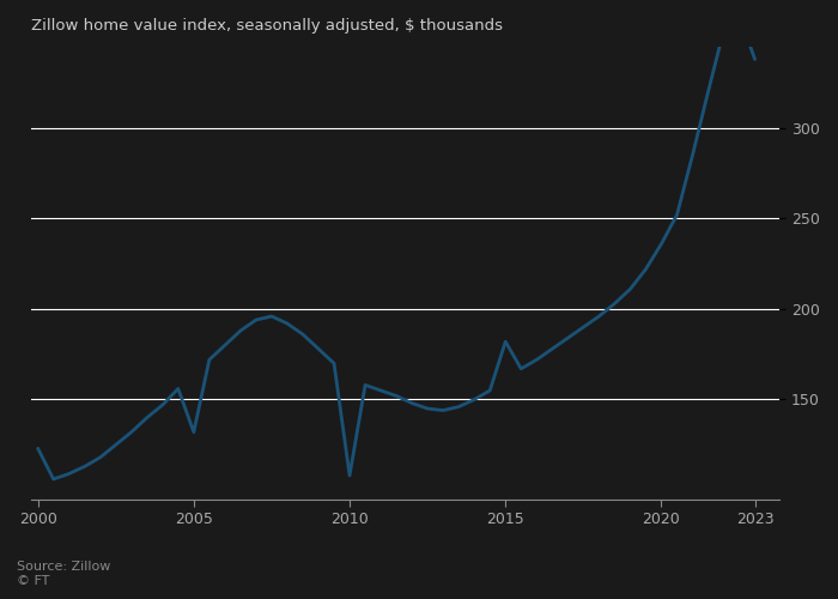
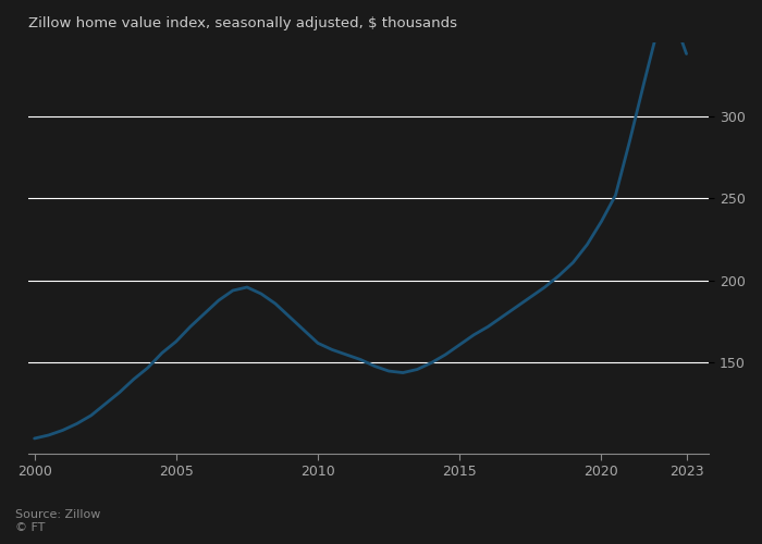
2000: 123 -> 104
2005: 132 -> 163
2010: 108 -> 162
2015: 182 -> 161
